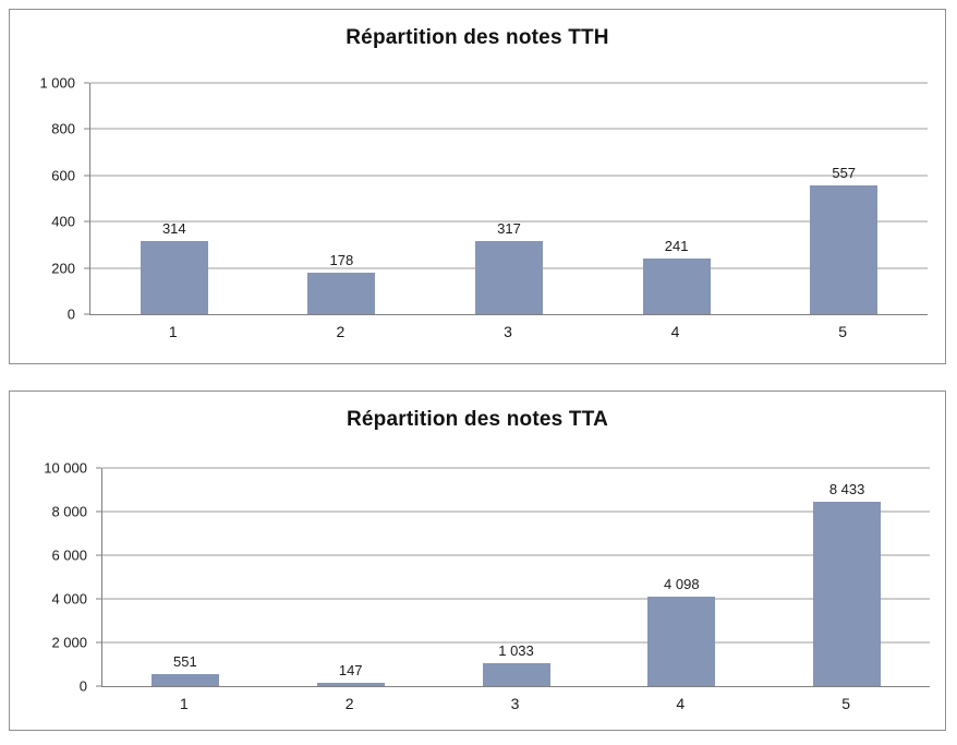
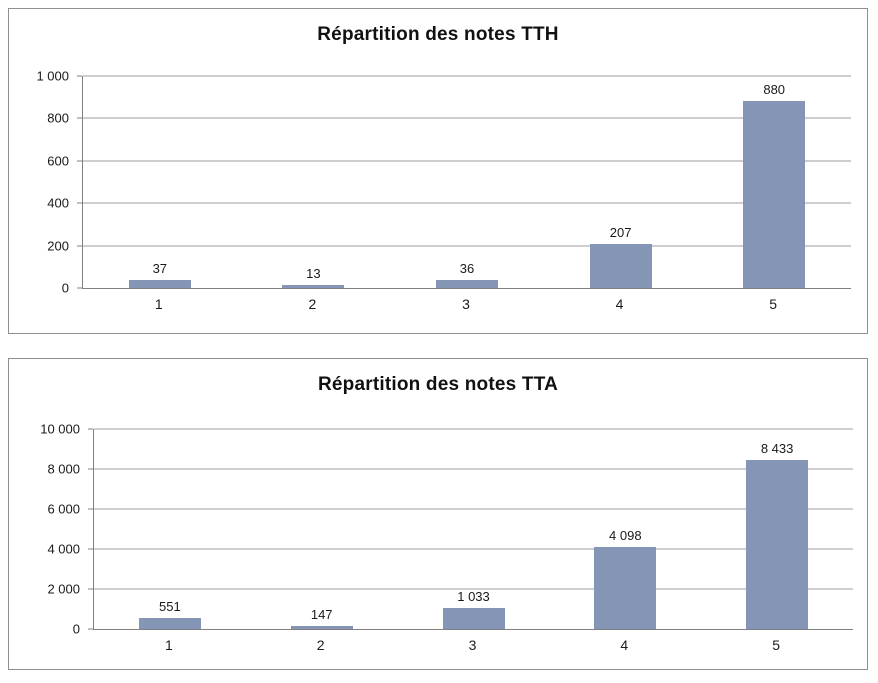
Répartition des notes TTH/1: 314 -> 37
Répartition des notes TTH/2: 178 -> 13
Répartition des notes TTH/3: 317 -> 36
Répartition des notes TTH/4: 241 -> 207
Répartition des notes TTH/5: 557 -> 880
